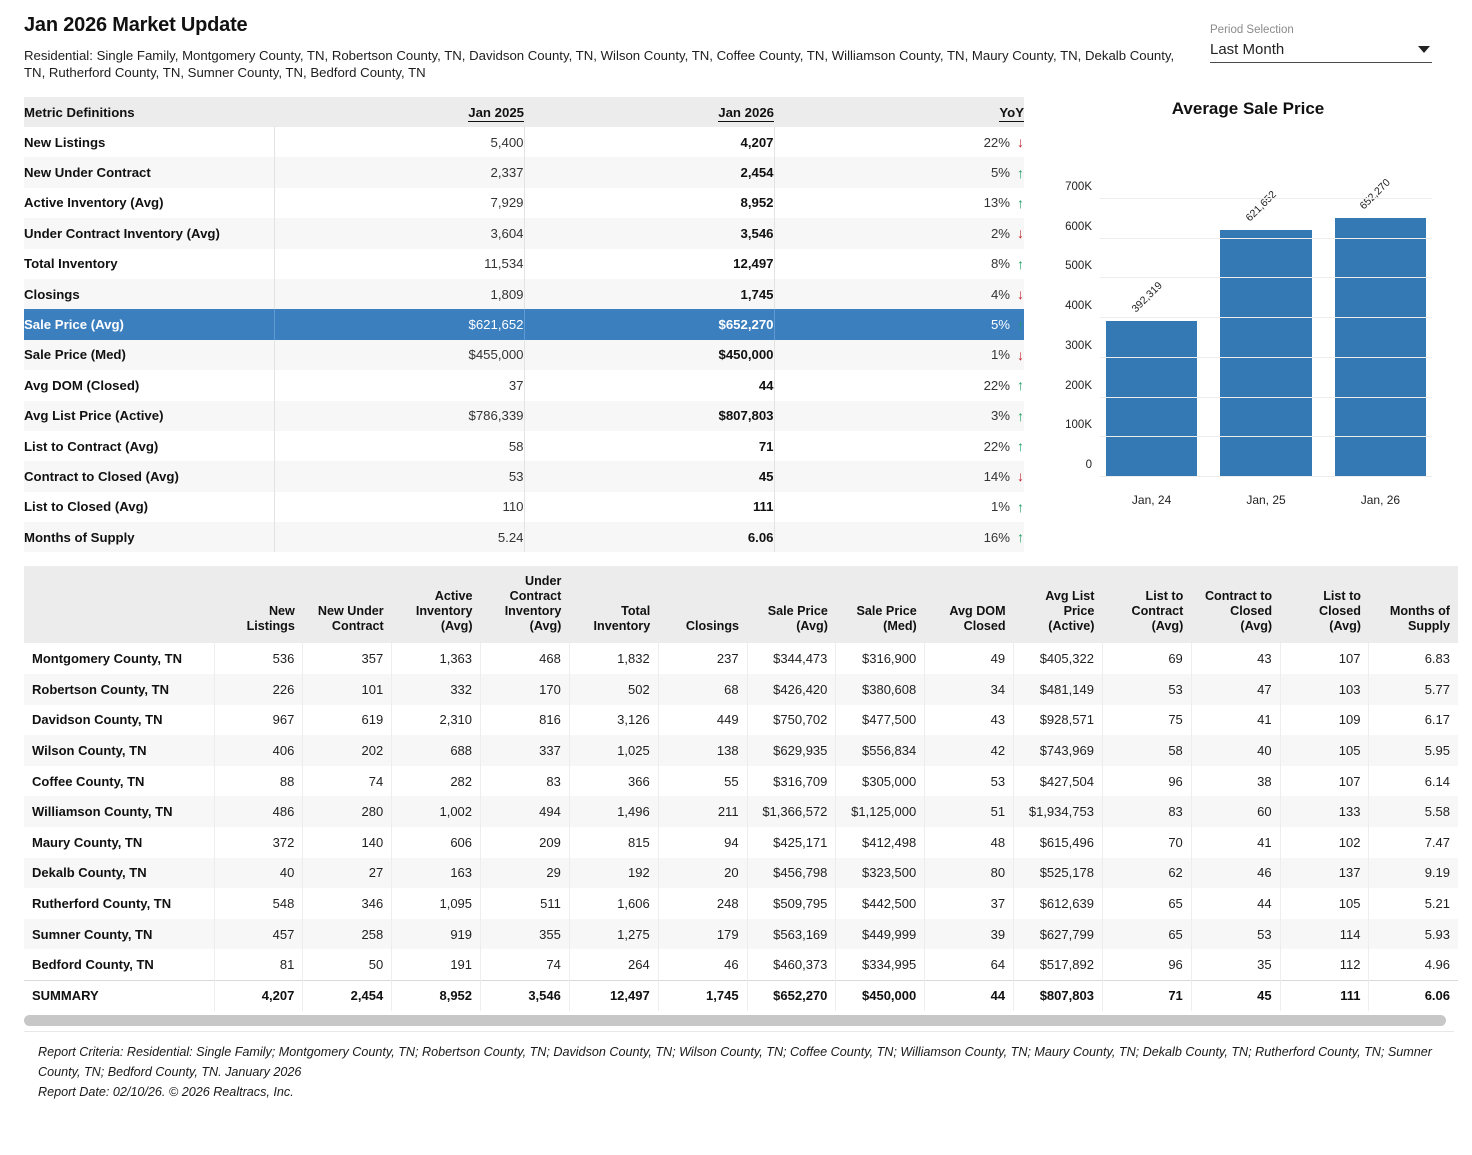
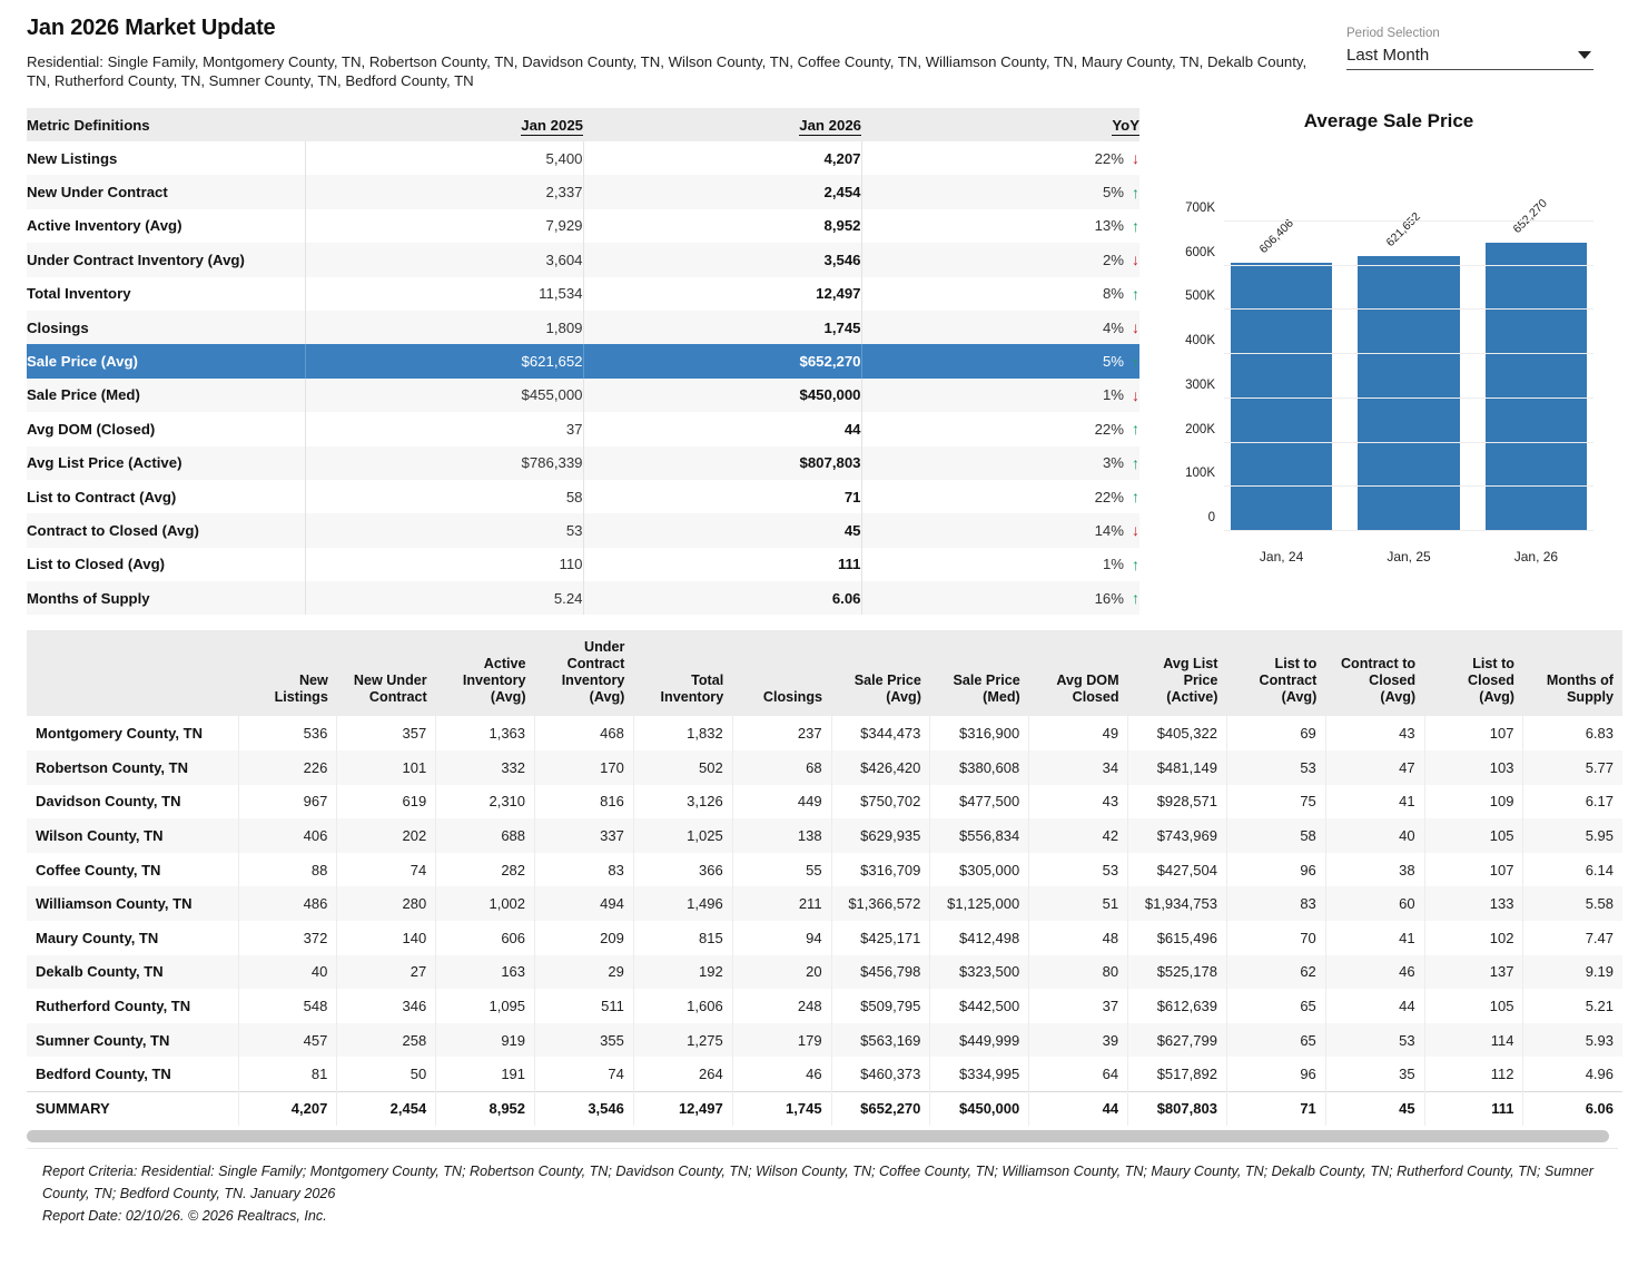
Jan, 24: 392,319 -> 606,406
